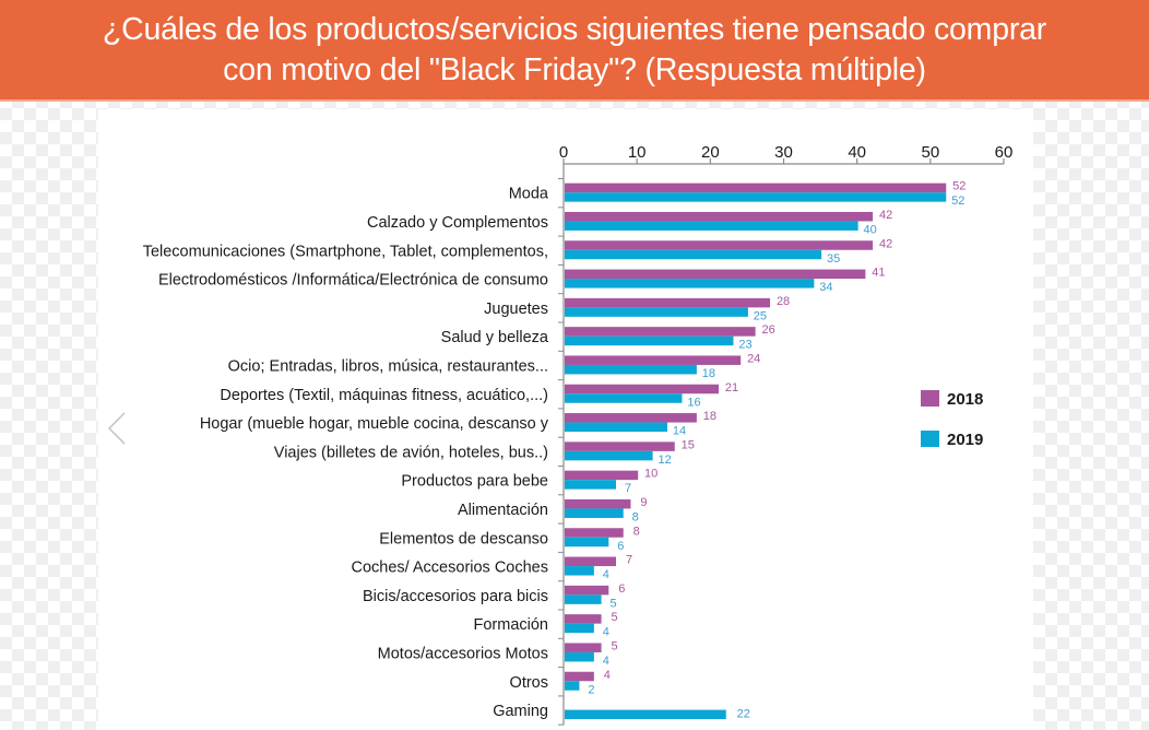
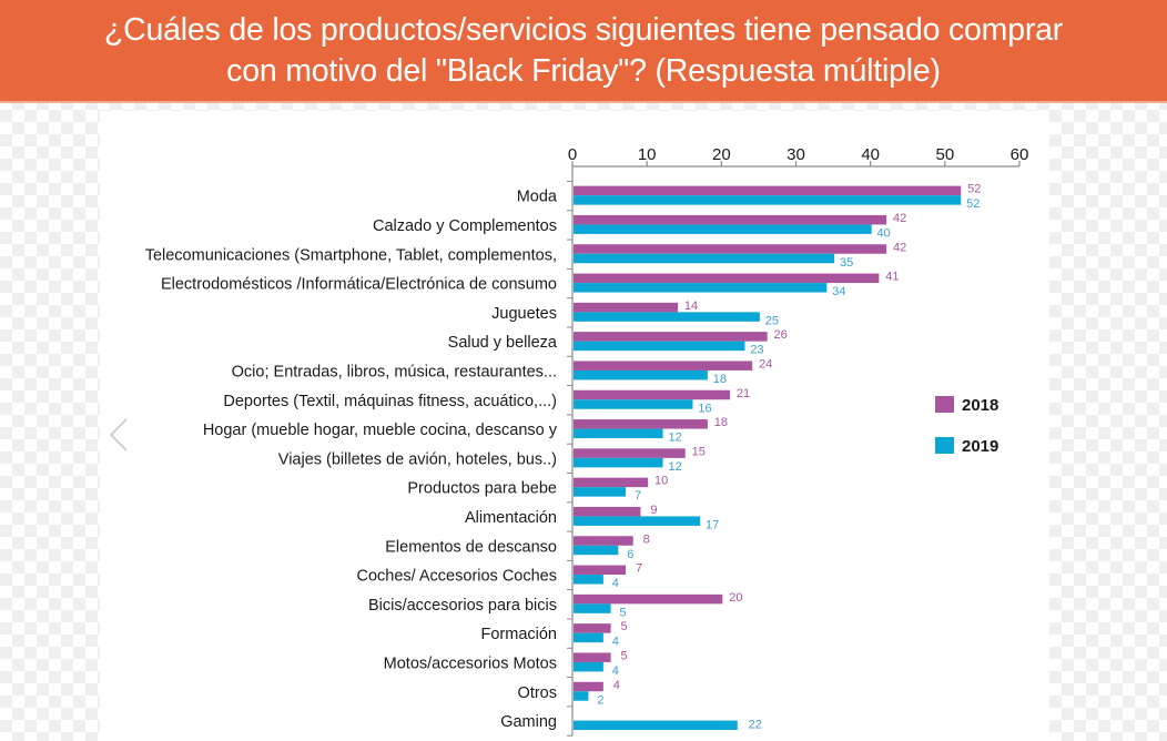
2018/Juguetes: 28 -> 14
2019/Hogar (mueble hogar, mueble cocina, descanso y: 14 -> 12
2019/Alimentación: 8 -> 17
2018/Bicis/accesorios para bicis: 6 -> 20
